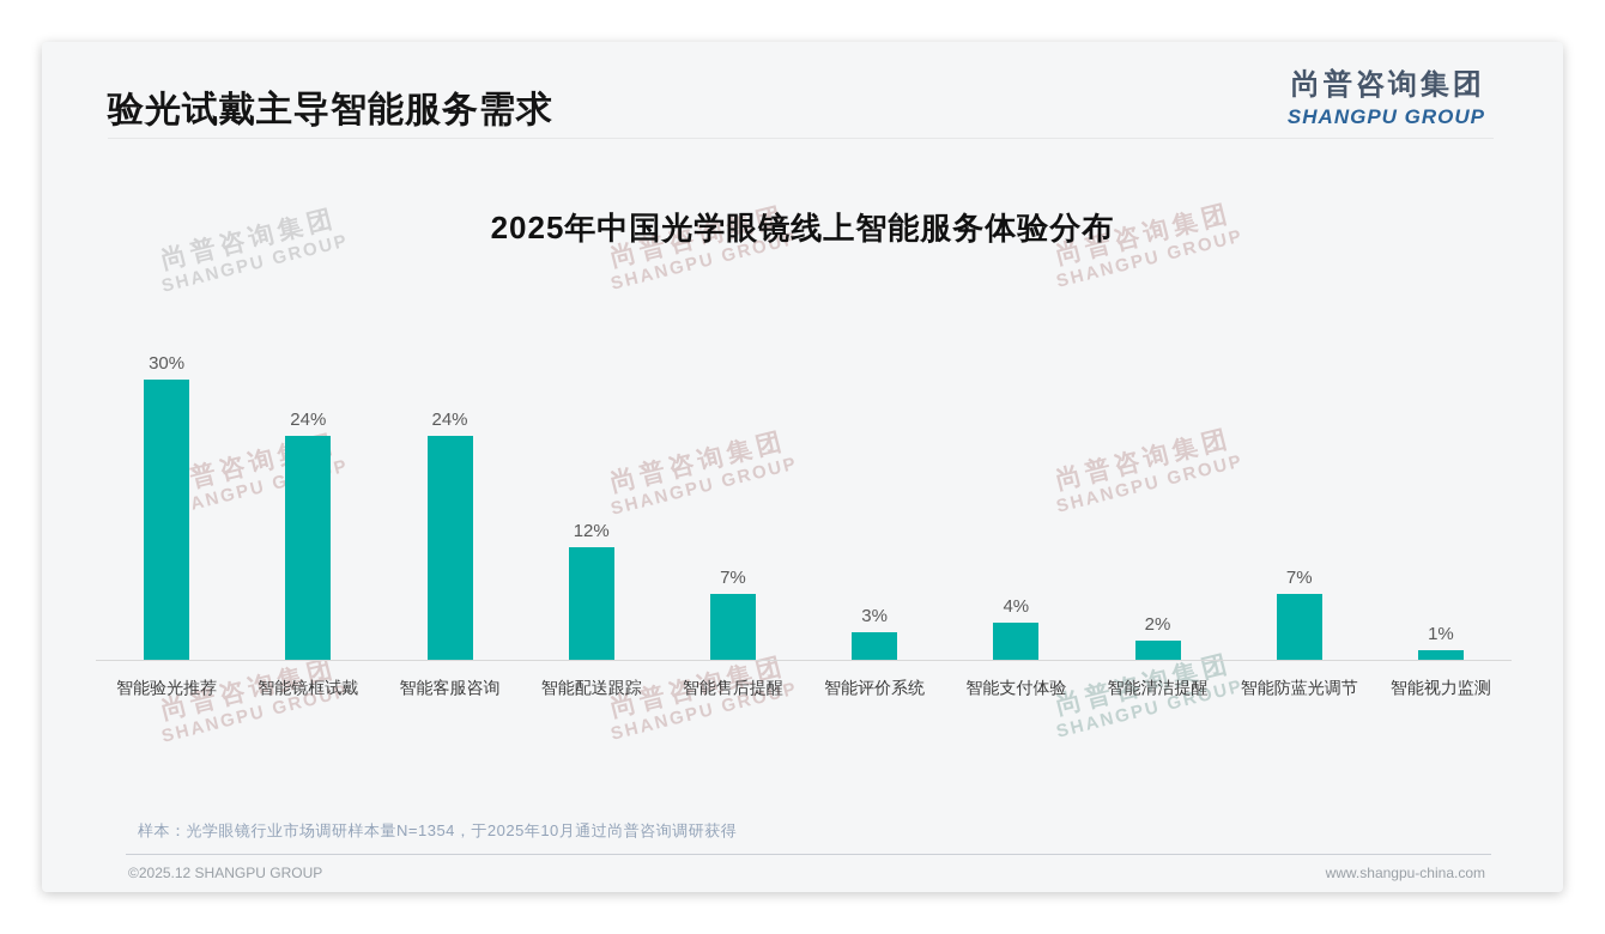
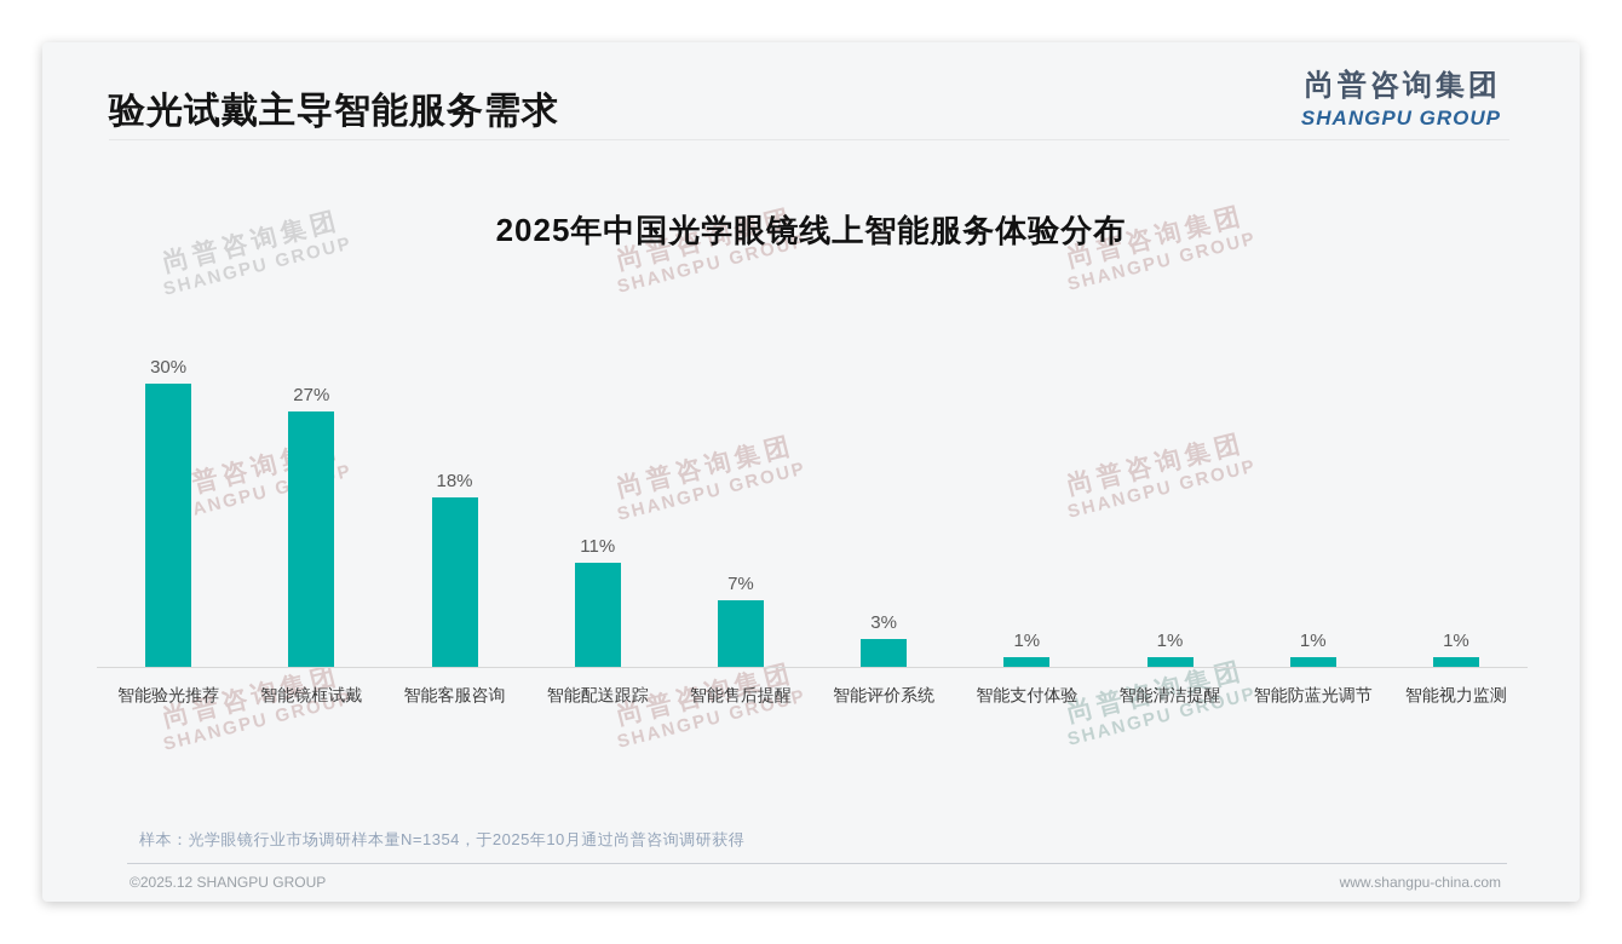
智能镜框试戴: 24% -> 27%
智能客服咨询: 24% -> 18%
智能配送跟踪: 12% -> 11%
智能支付体验: 4% -> 1%
智能清洁提醒: 2% -> 1%
智能防蓝光调节: 7% -> 1%
